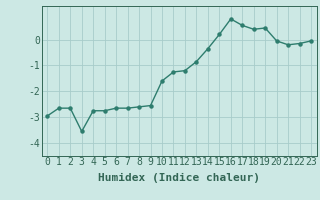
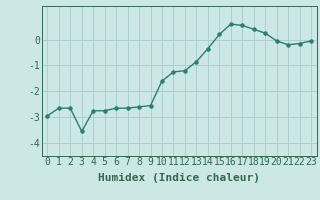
16: 0.80 -> 0.60
19: 0.45 -> 0.25
